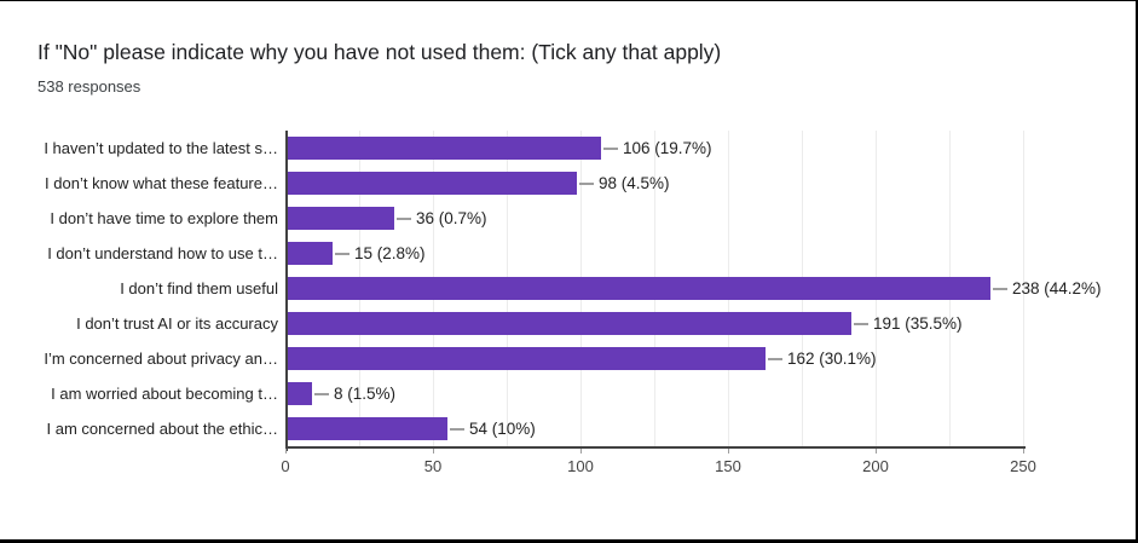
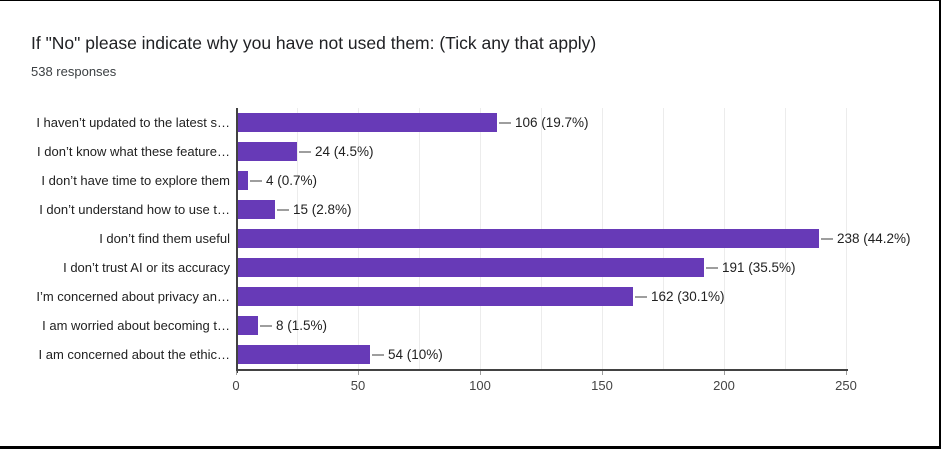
I don’t know what these feature…: 98 -> 24
I don’t have time to explore them: 36 -> 4
